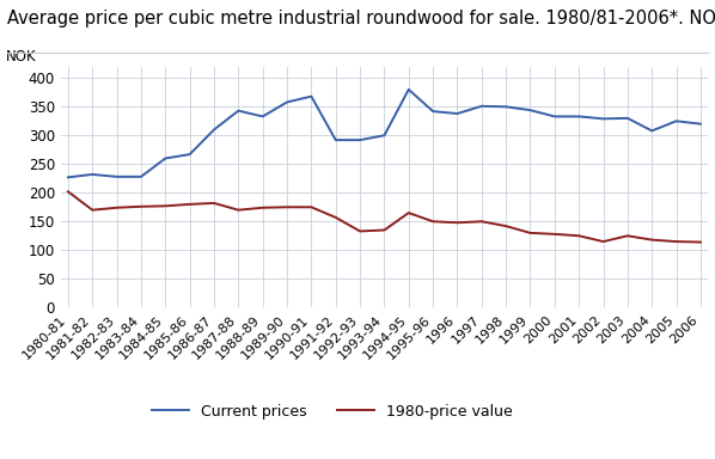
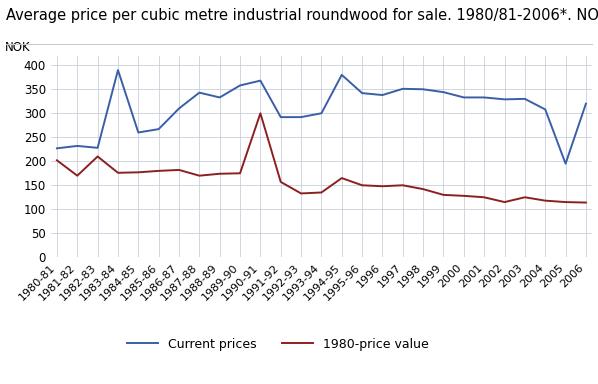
1980-price value/1982-83: 174 -> 210
Current prices/1983-84: 228 -> 390
1980-price value/1990-91: 175 -> 300
Current prices/2005: 325 -> 195
